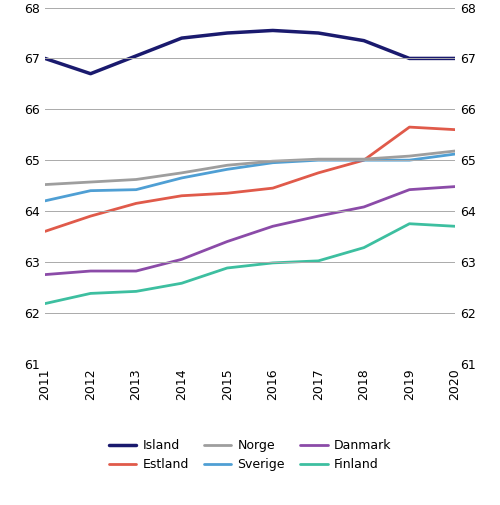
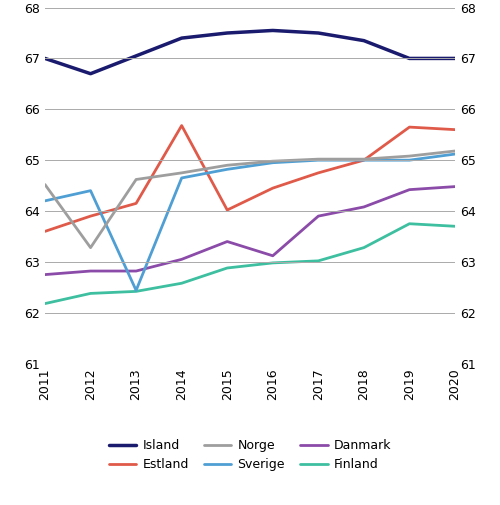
Norge/2012: 64.57 -> 63.28
Sverige/2013: 64.42 -> 62.44
Estland/2014: 64.30 -> 65.68
Estland/2015: 64.35 -> 64.02
Danmark/2016: 63.70 -> 63.12
